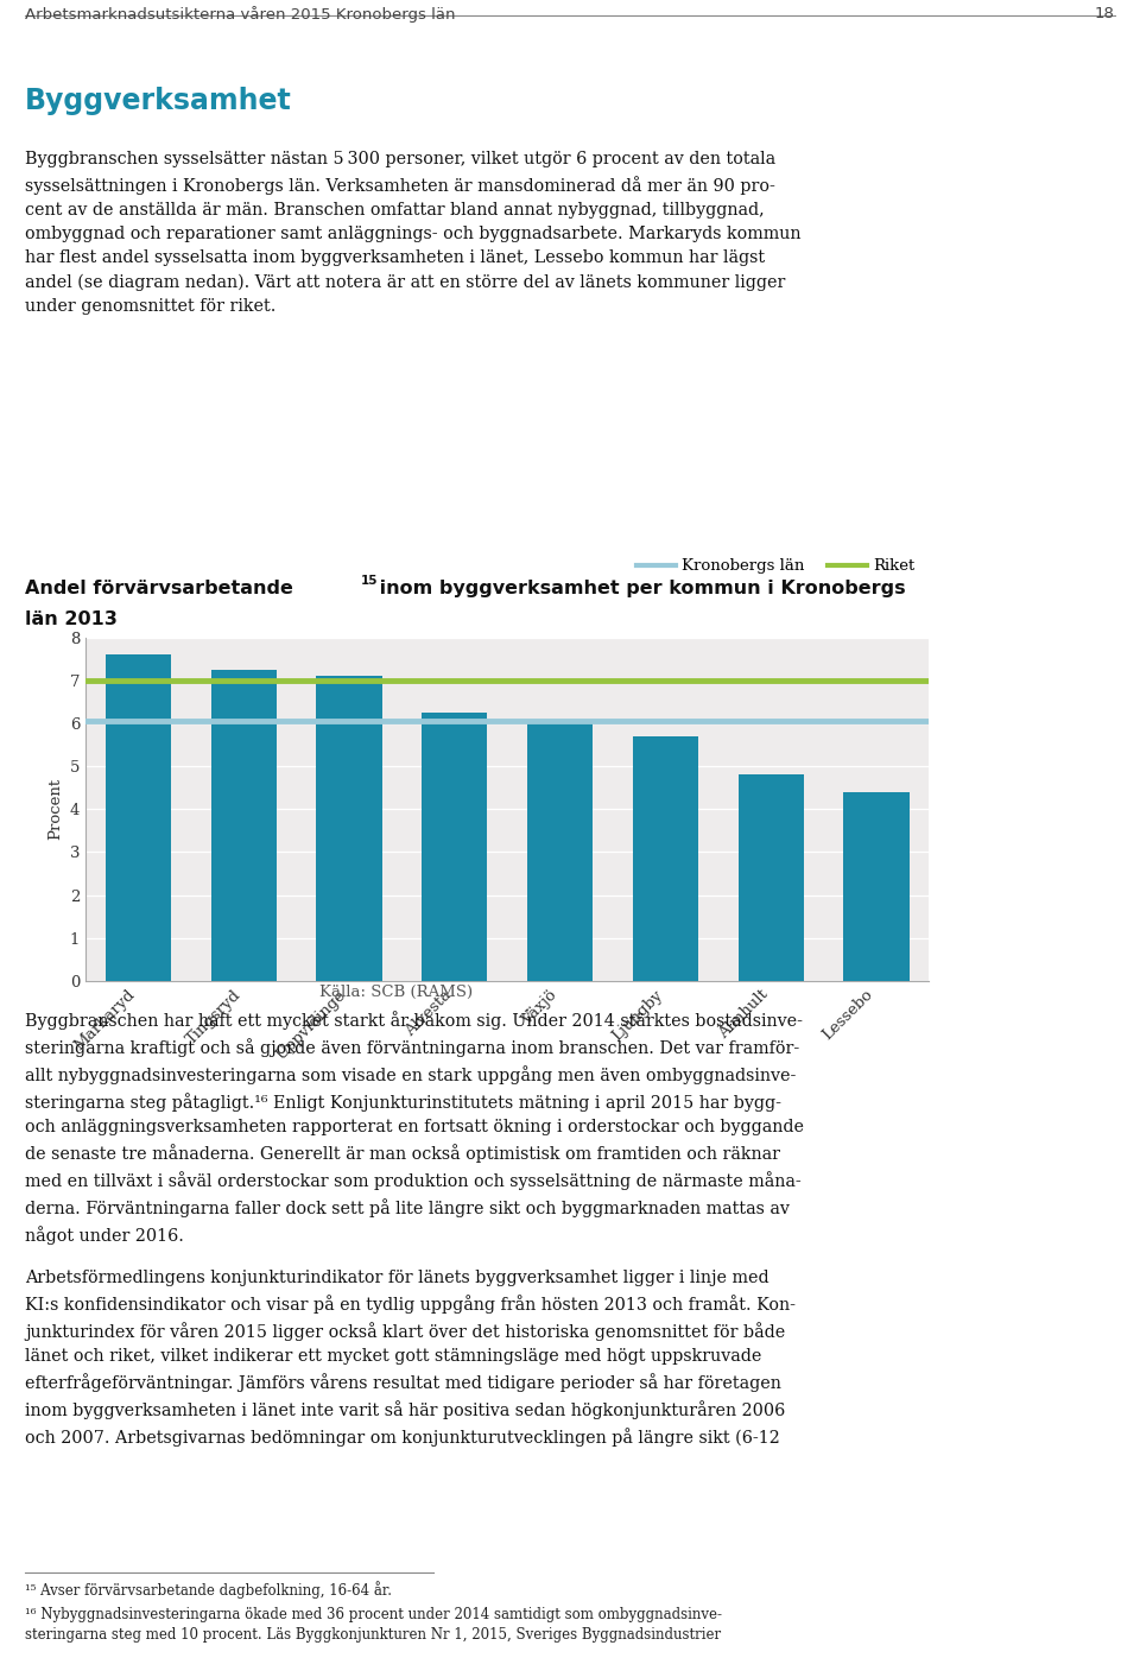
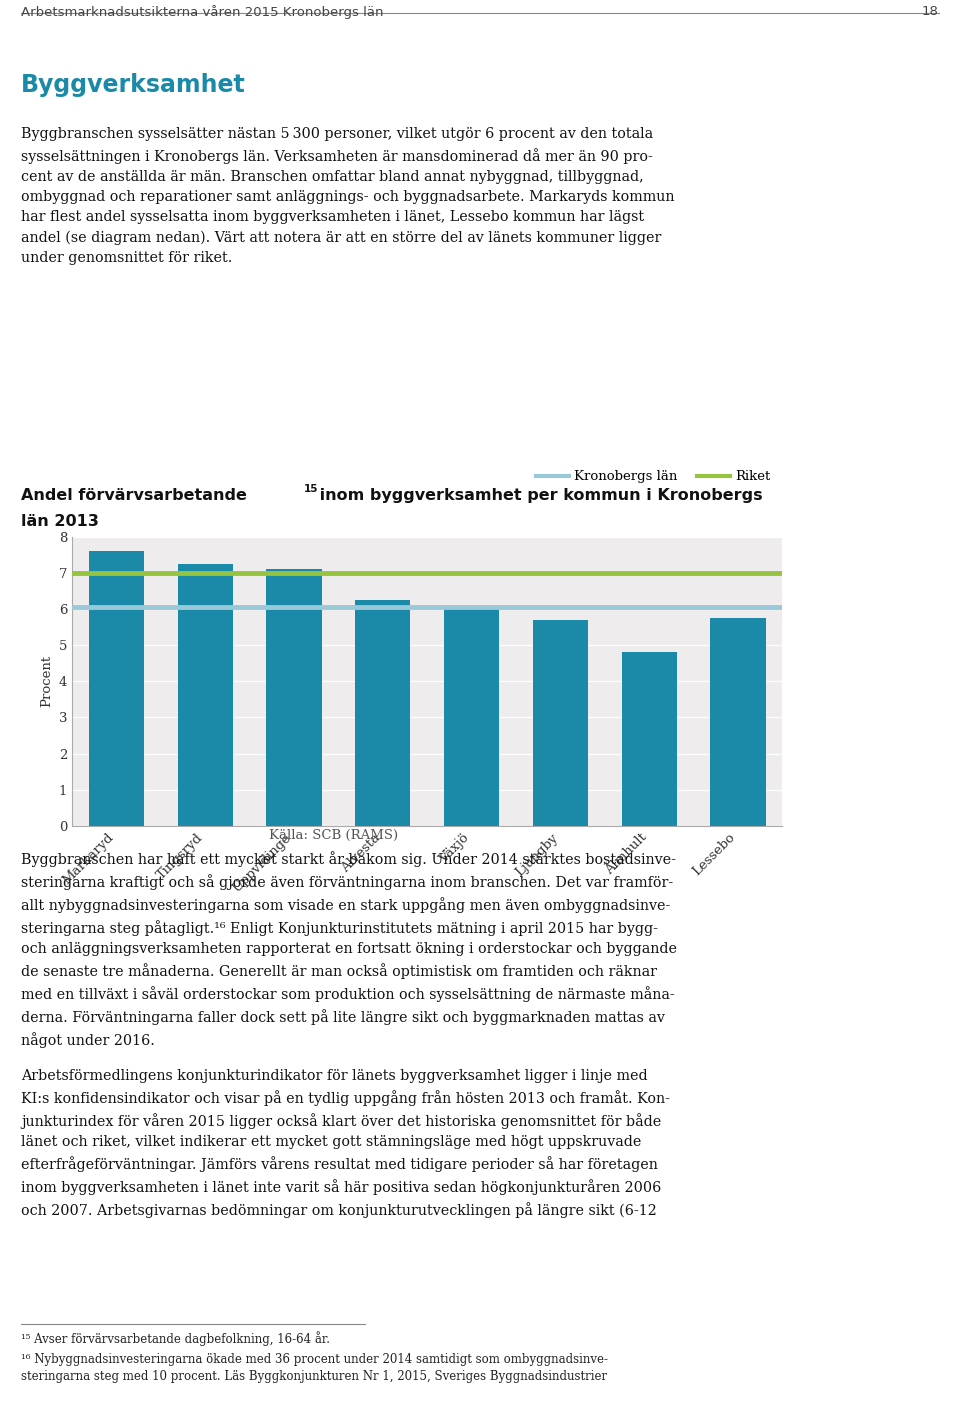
Lessebo: 4.40 -> 5.75
